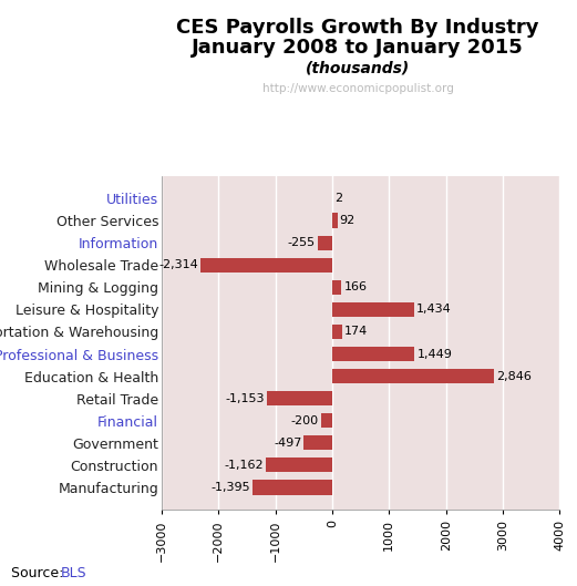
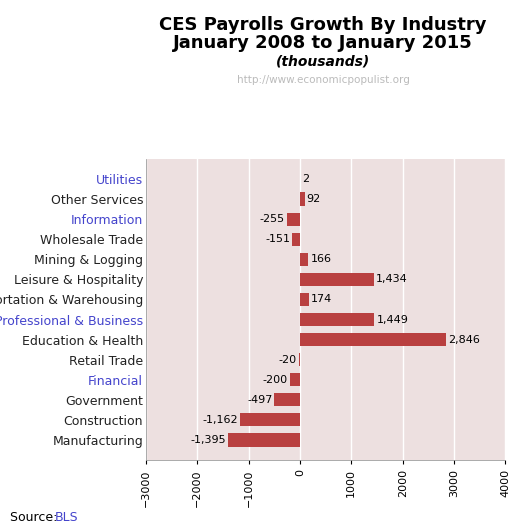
Wholesale Trade: -2,314 -> -151
Retail Trade: -1,153 -> -20
